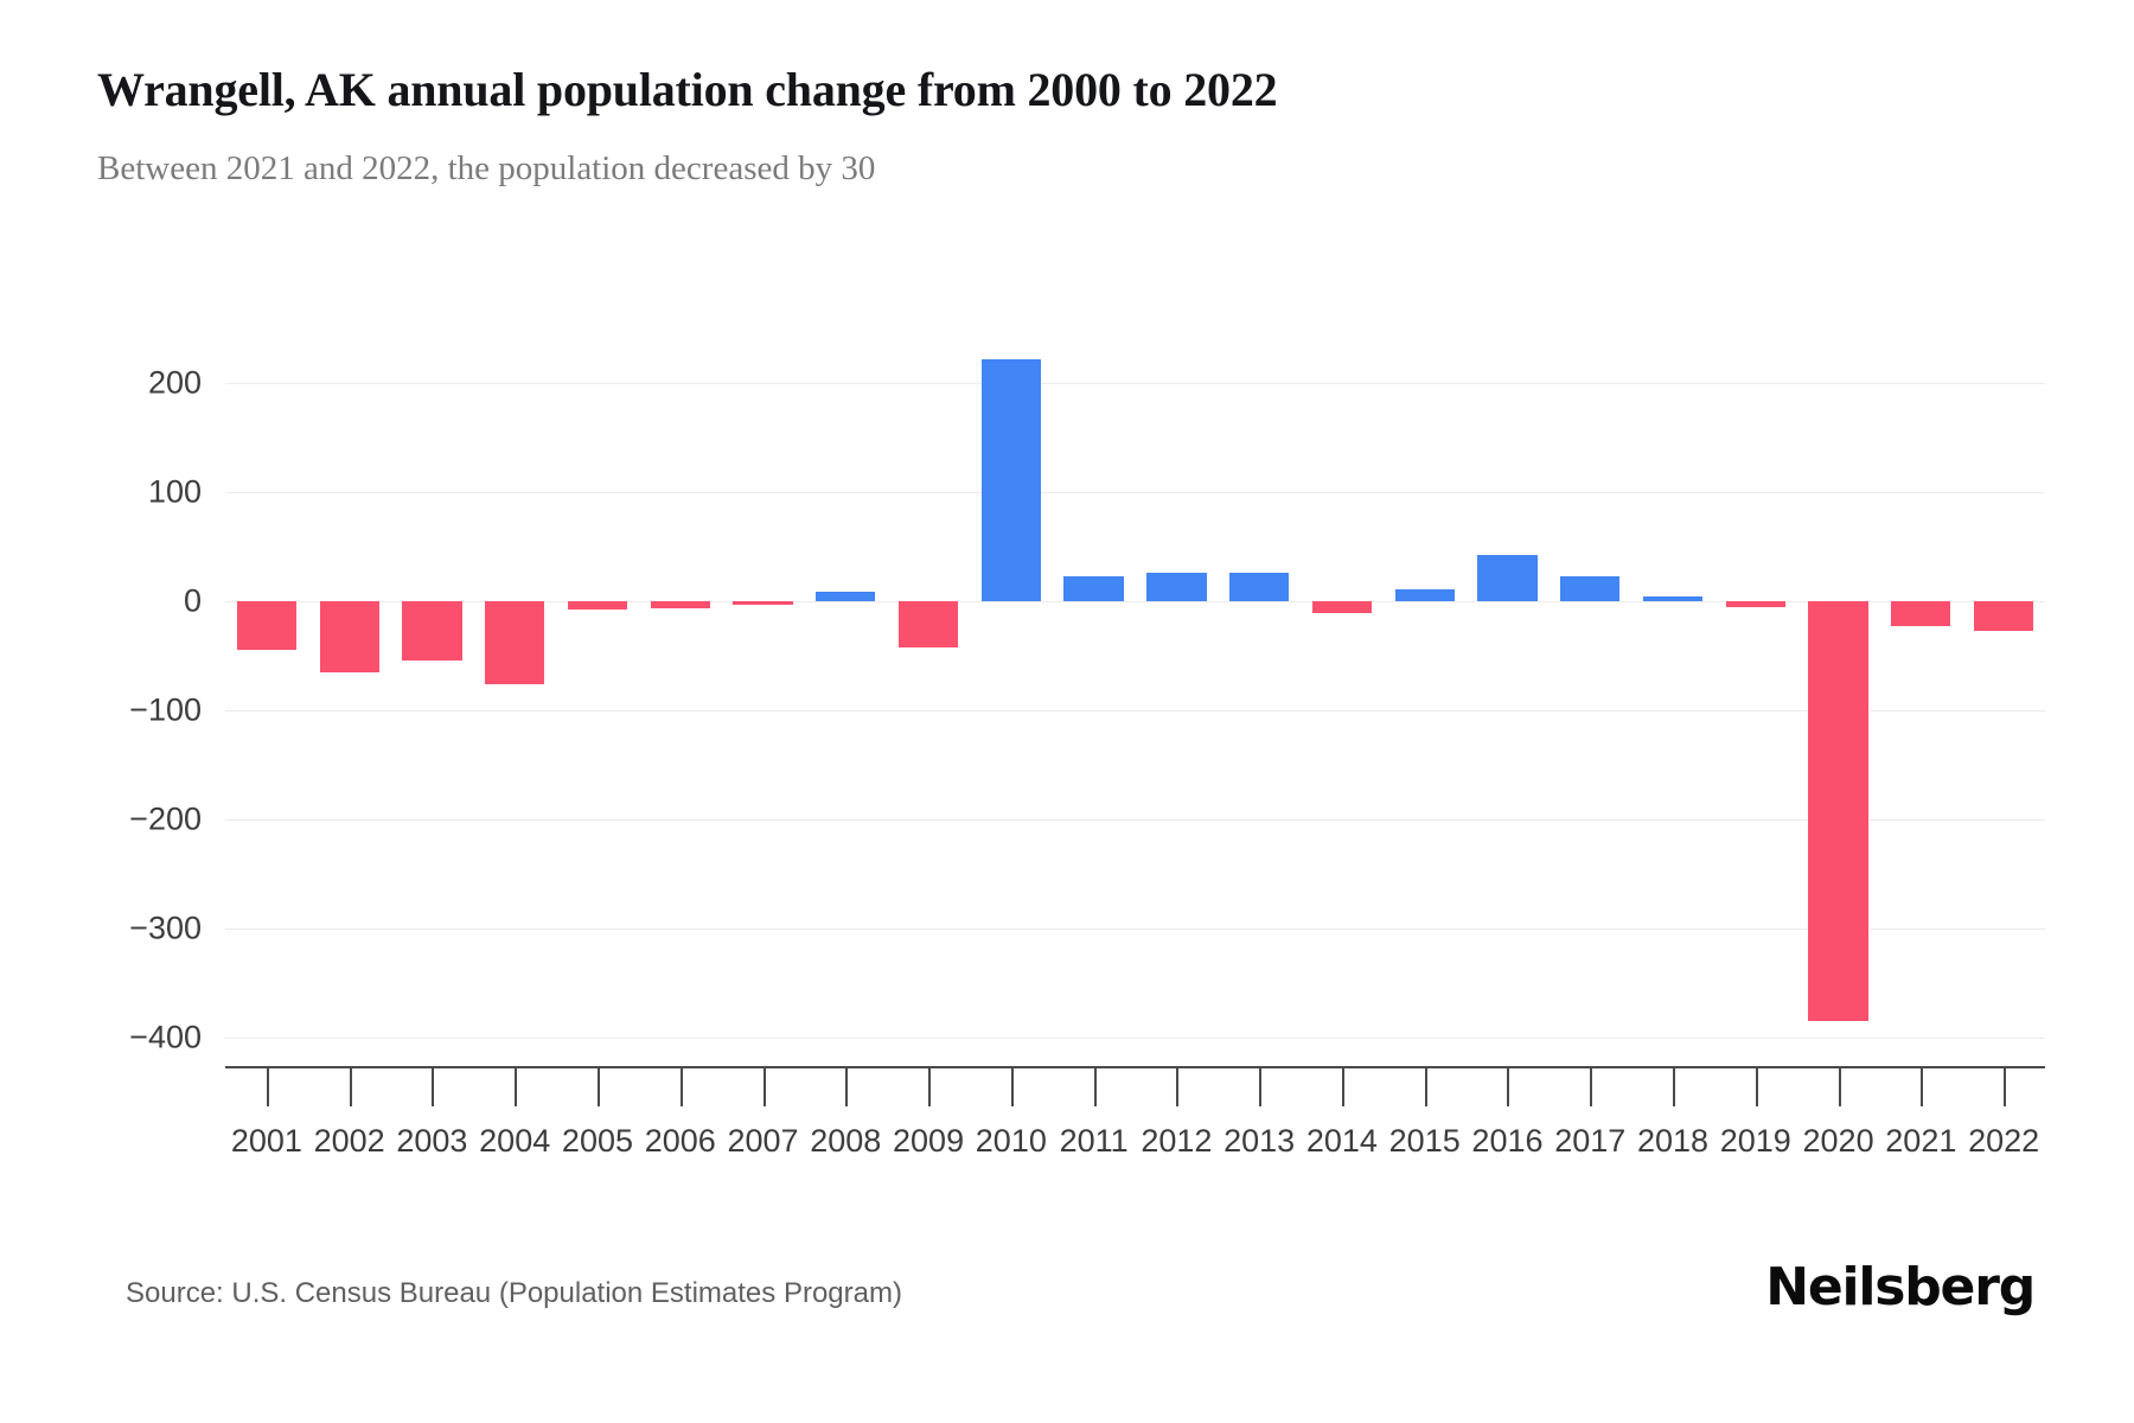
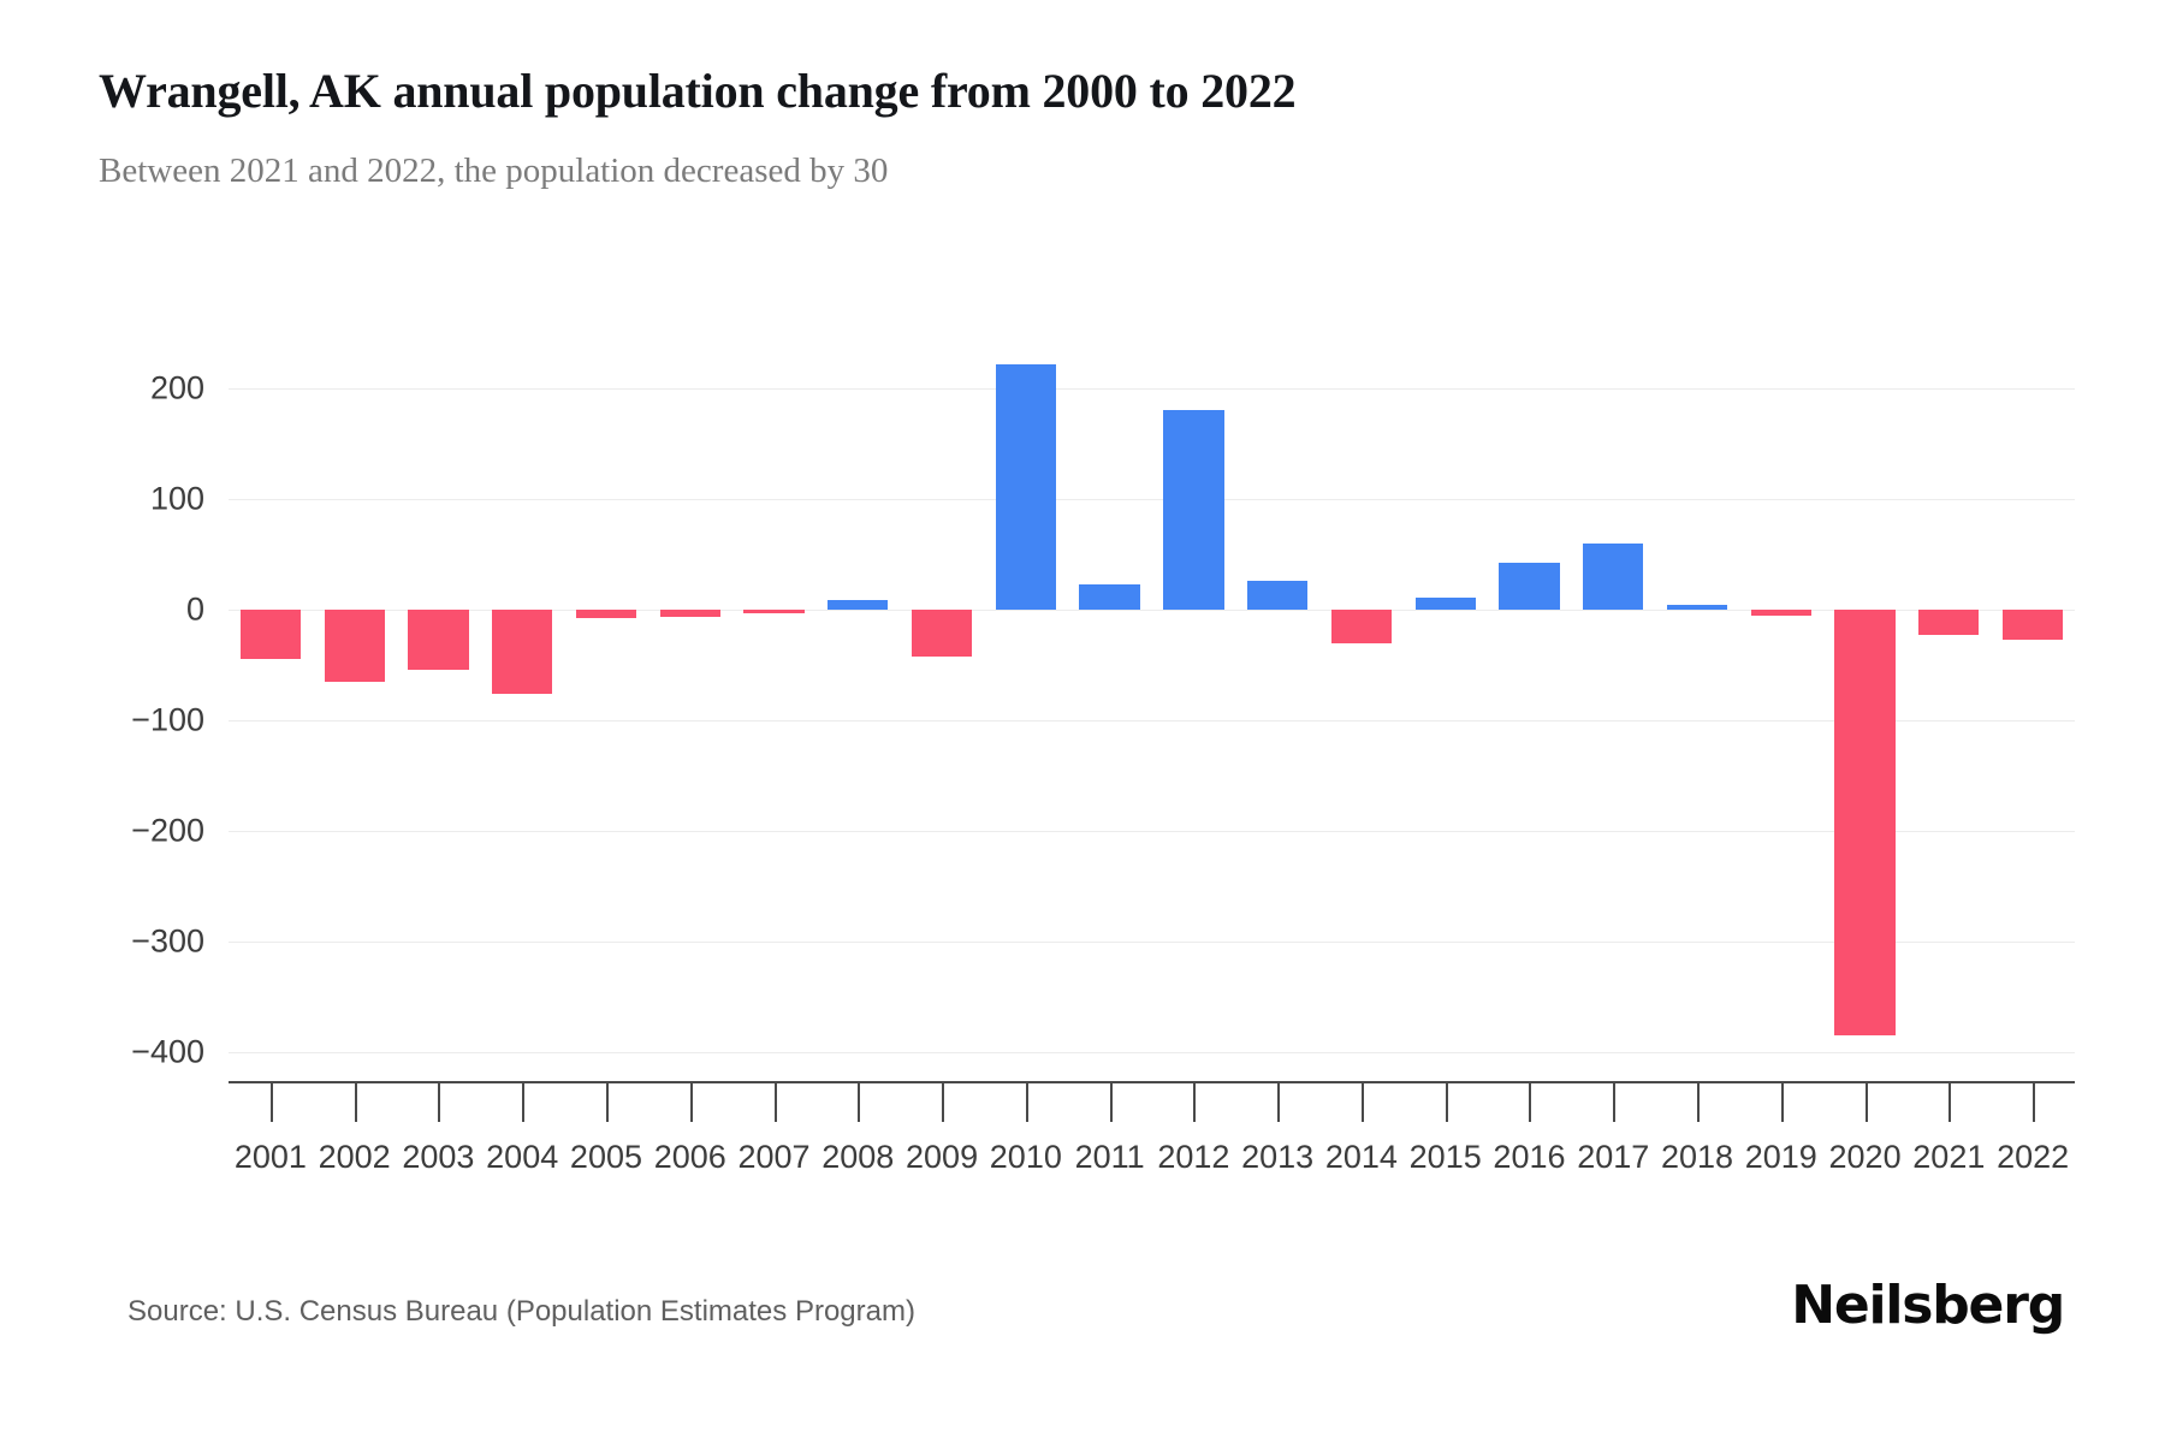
2012: 30 -> 180
2014: -10 -> -30
2017: 20 -> 60
